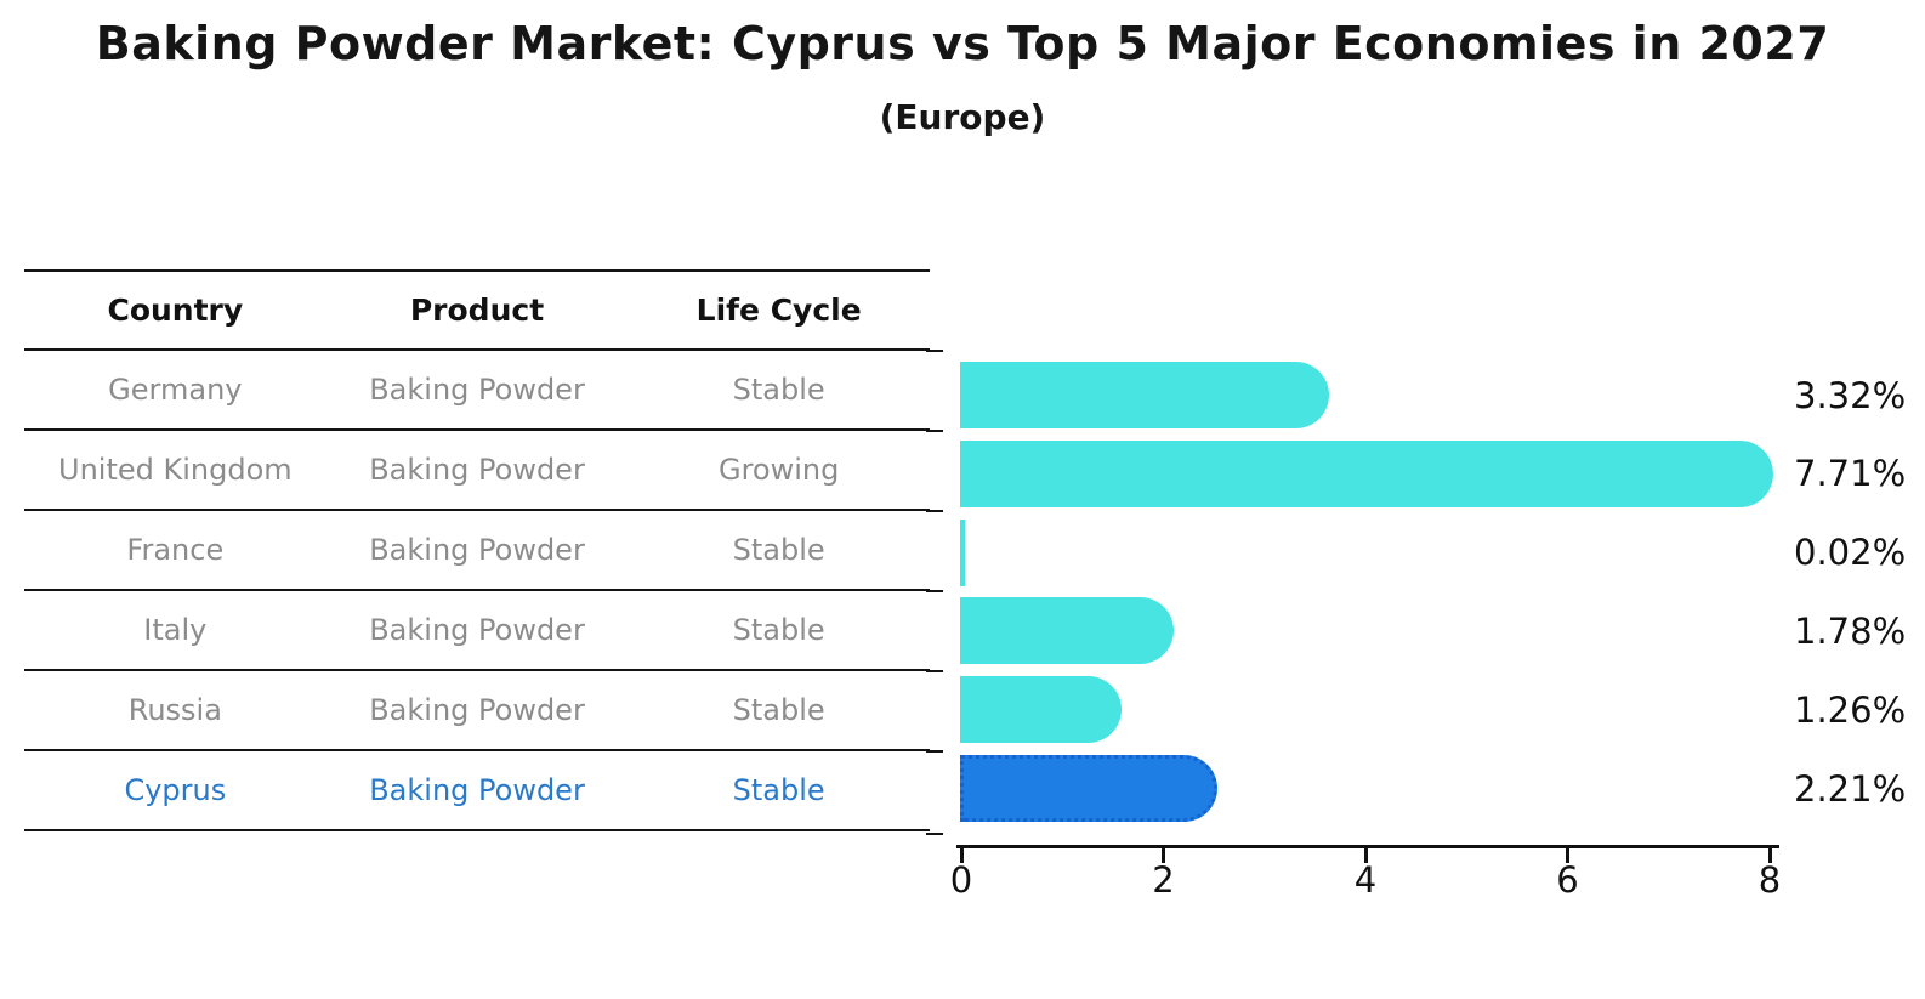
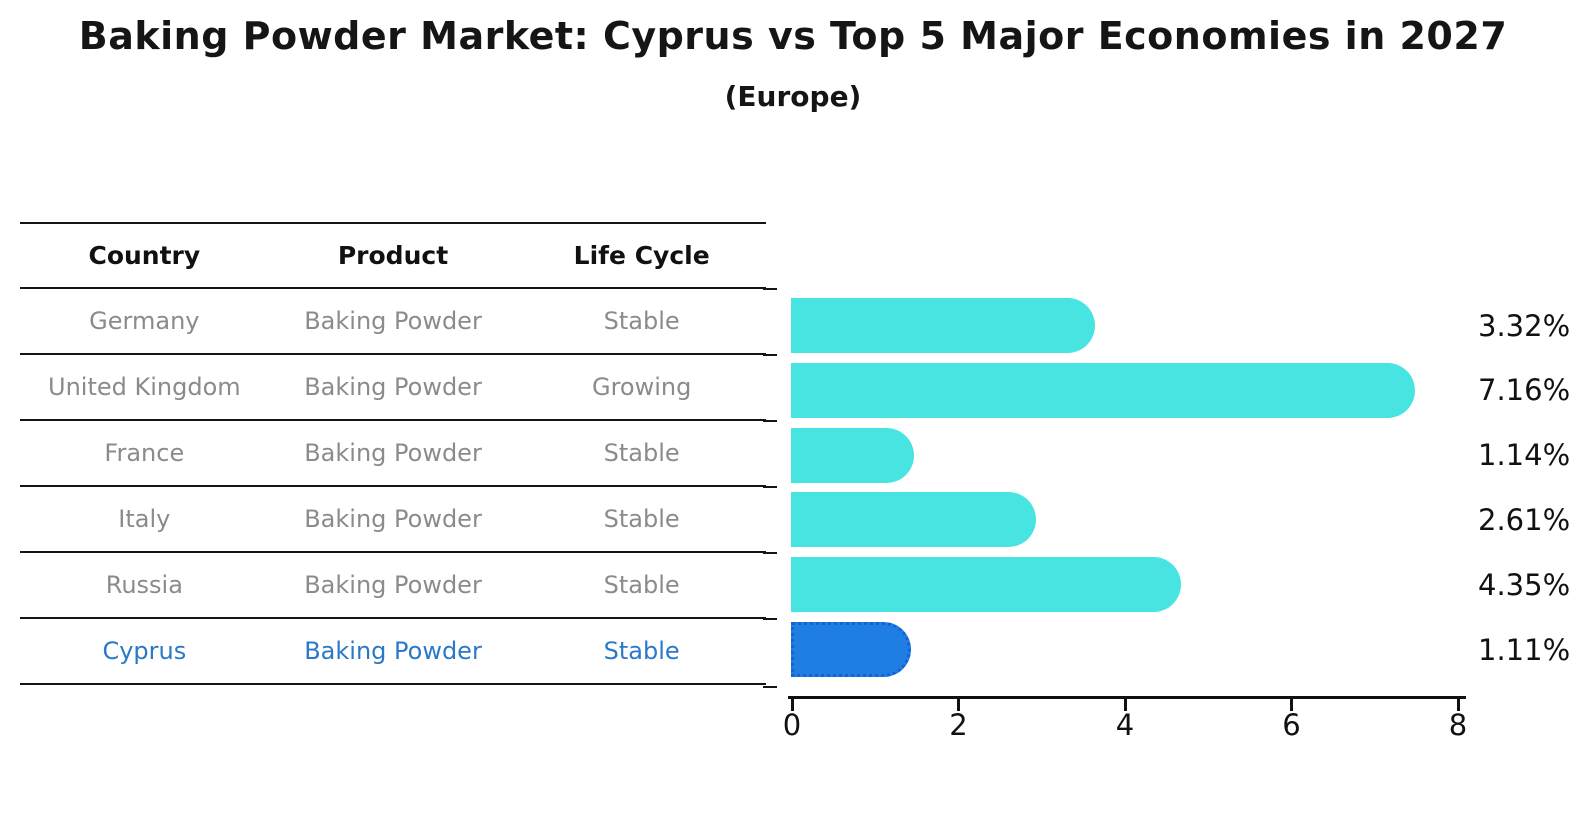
United Kingdom: 7.71% -> 7.16%
France: 0.02% -> 1.14%
Italy: 1.78% -> 2.61%
Russia: 1.26% -> 4.35%
Cyprus: 2.21% -> 1.11%
